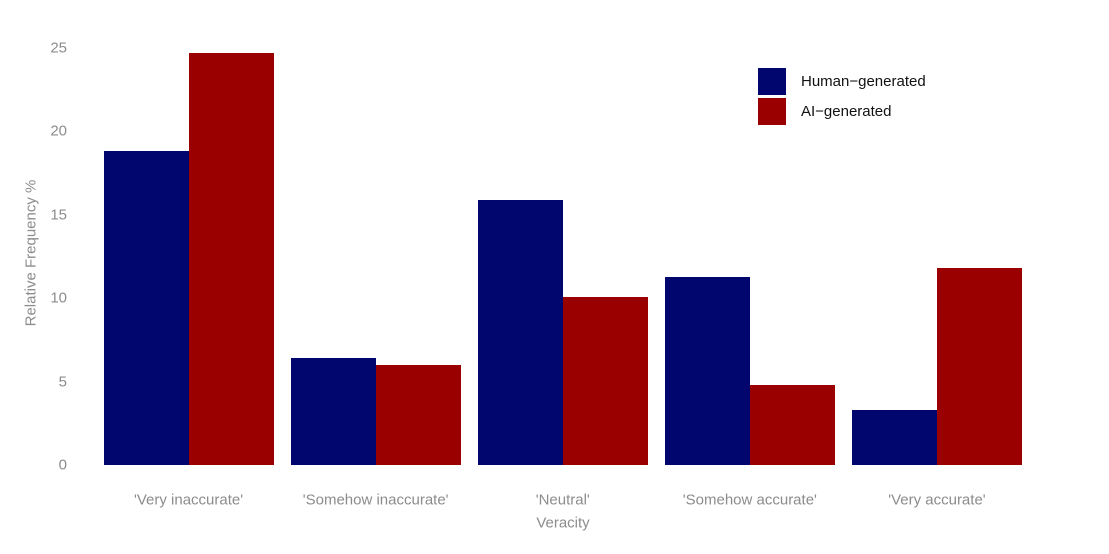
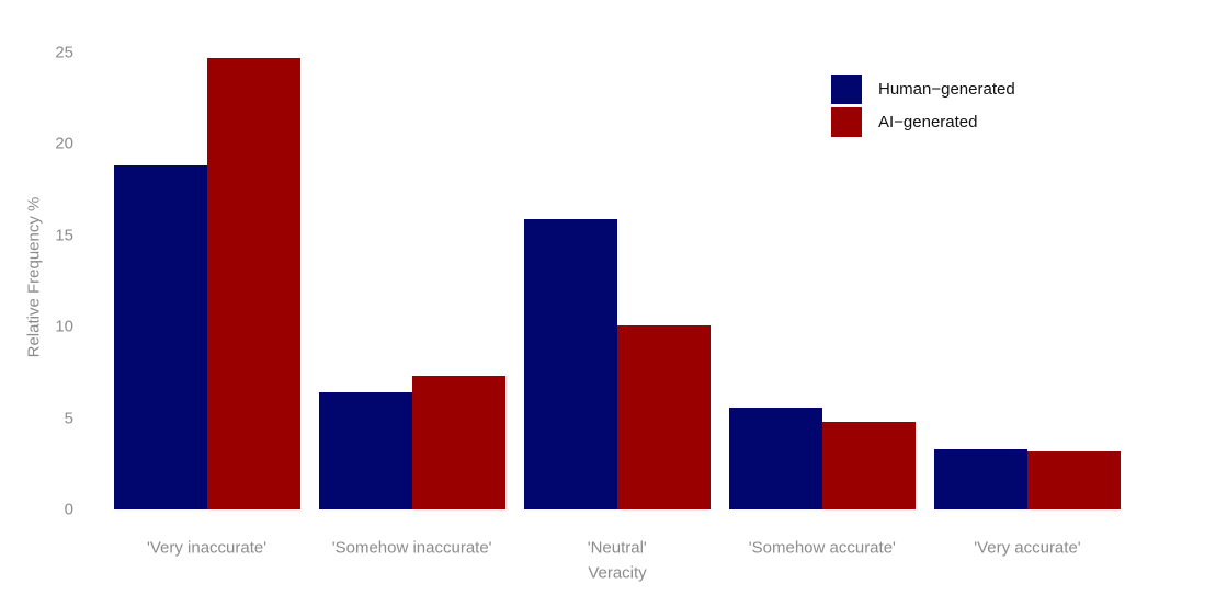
AI−generated/'Somehow inaccurate': 6.0 -> 7.3
Human−generated/'Somehow accurate': 11.3 -> 5.6
AI−generated/'Very accurate': 11.8 -> 3.2
